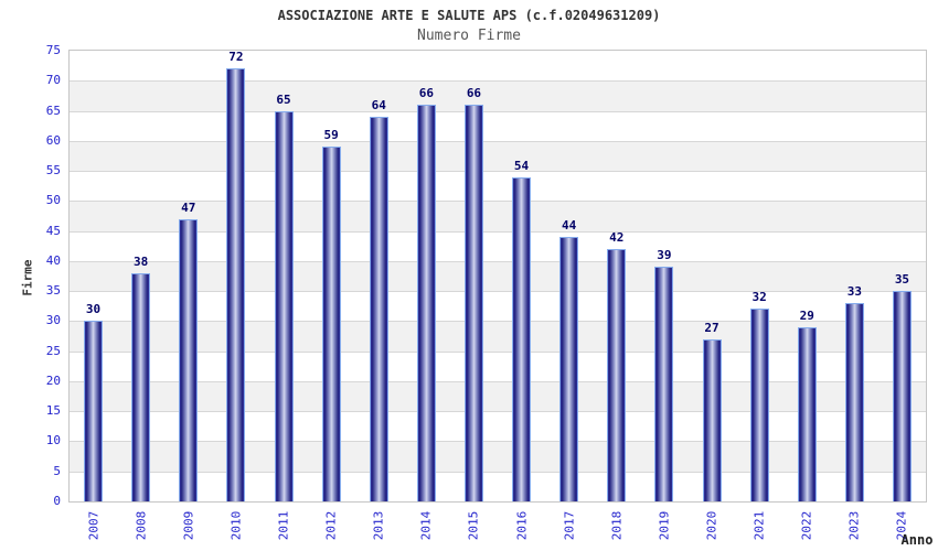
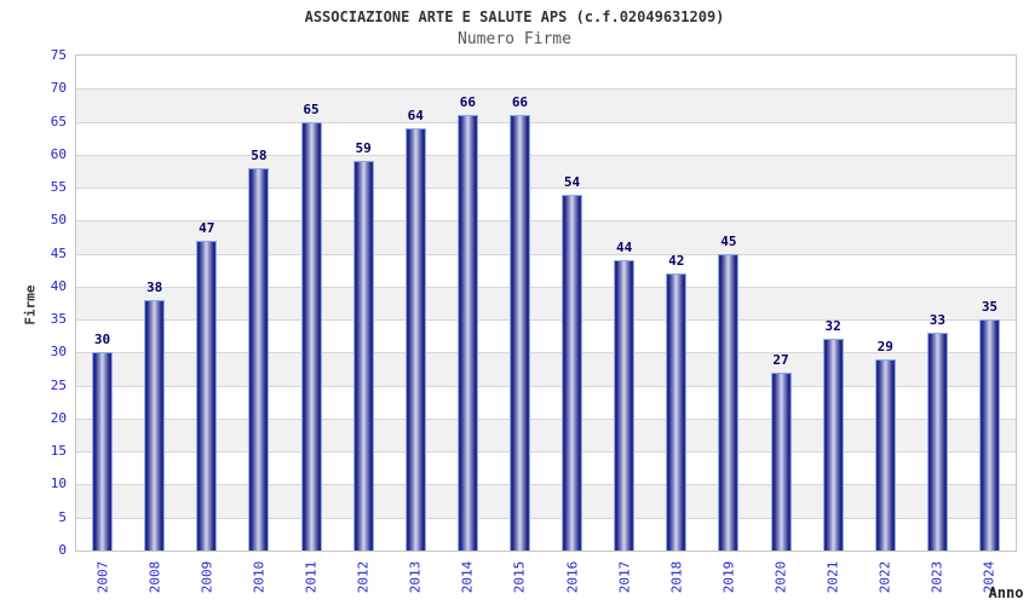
2010: 72 -> 58
2019: 39 -> 45
